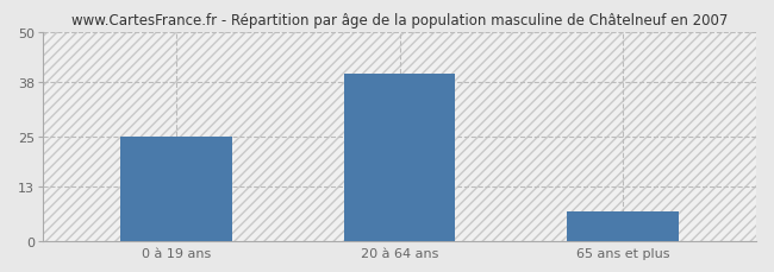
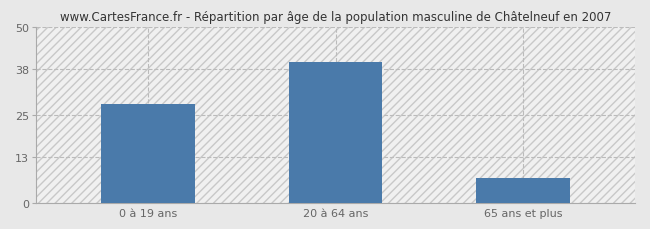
0 à 19 ans: 25 -> 28
